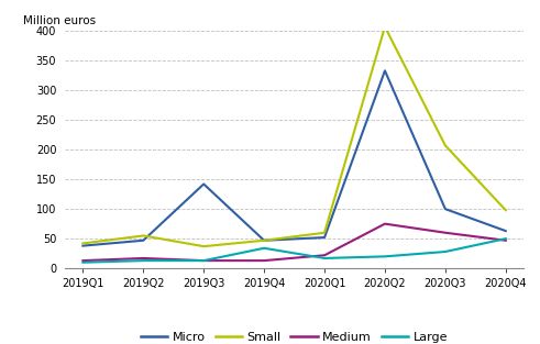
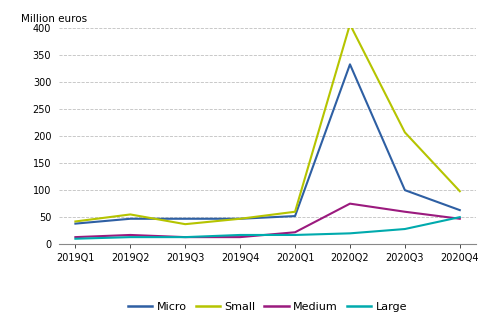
Micro/2019Q3: 142 -> 47
Large/2019Q4: 34 -> 17
